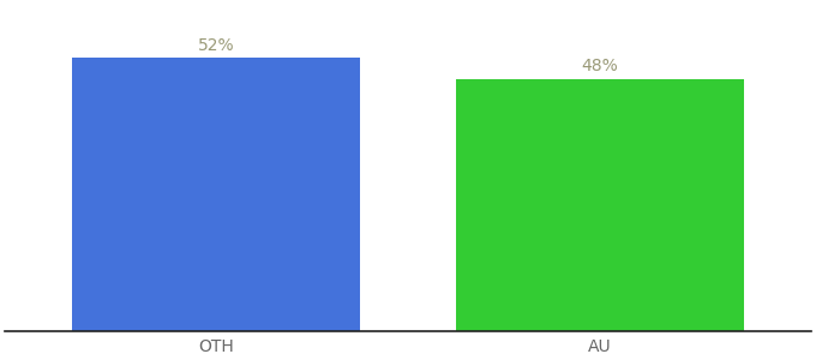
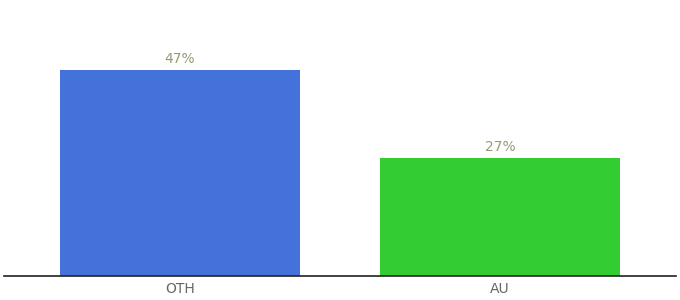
OTH: 52% -> 47%
AU: 48% -> 27%
